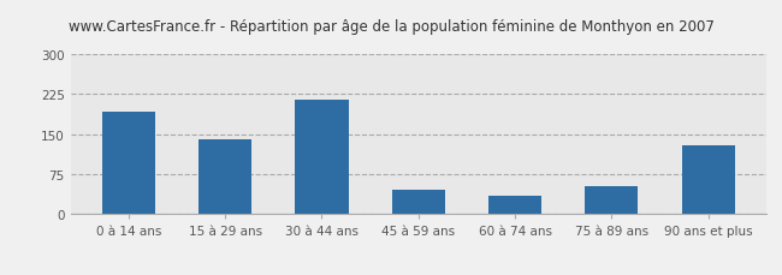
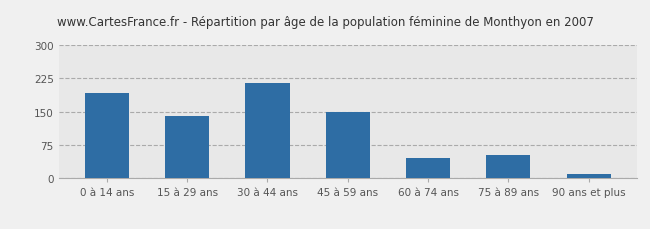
45 à 59 ans: 45 -> 150
60 à 74 ans: 35 -> 47
90 ans et plus: 130 -> 10
